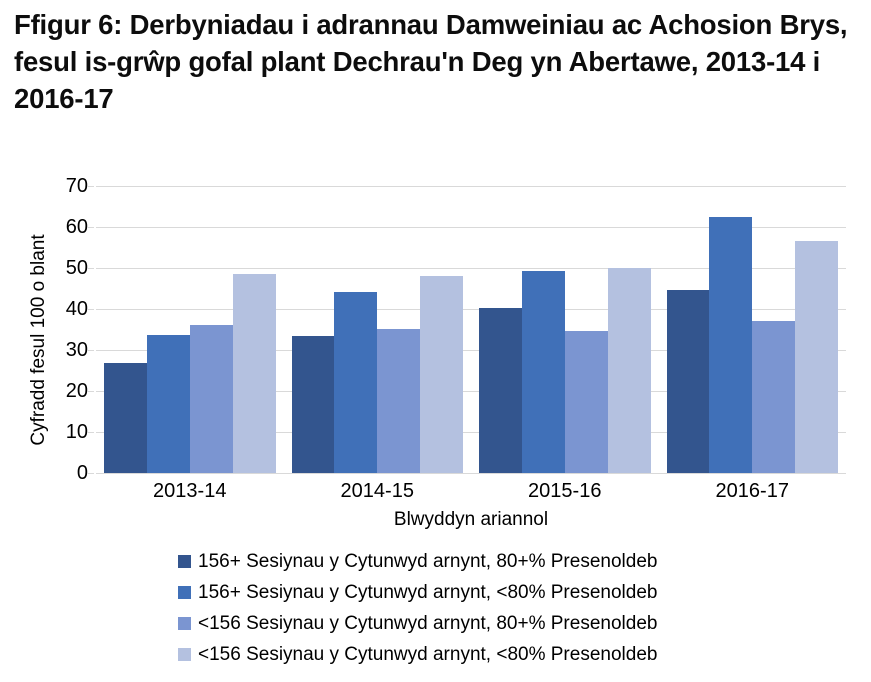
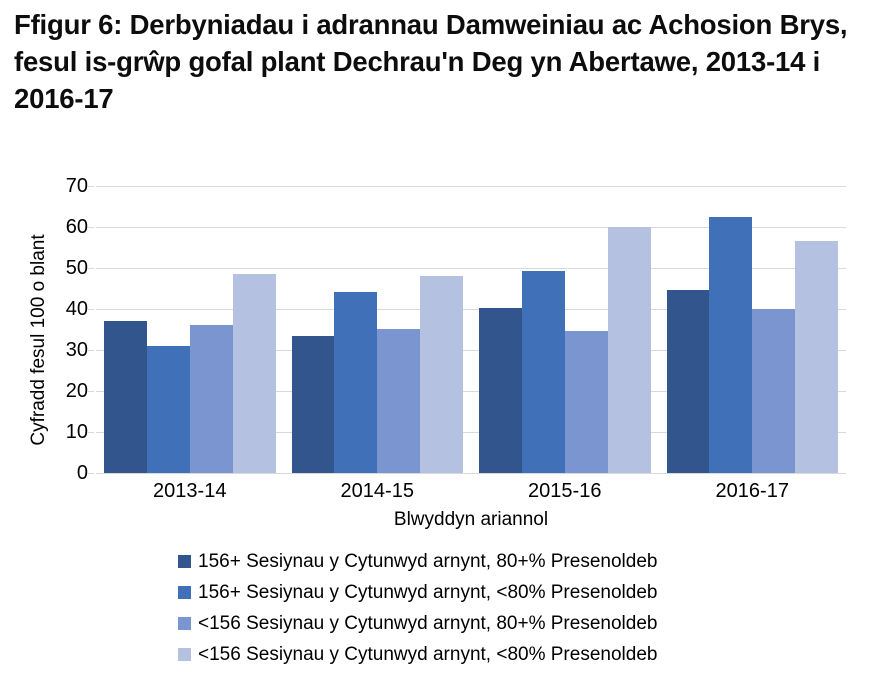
156+ Sesiynau y Cytunwyd arnynt, 80+% Presenoldeb/2013-14: 27 -> 37
156+ Sesiynau y Cytunwyd arnynt, <80% Presenoldeb/2013-14: 34 -> 31
<156 Sesiynau y Cytunwyd arnynt, <80% Presenoldeb/2015-16: 50 -> 60
<156 Sesiynau y Cytunwyd arnynt, 80+% Presenoldeb/2016-17: 37 -> 40
